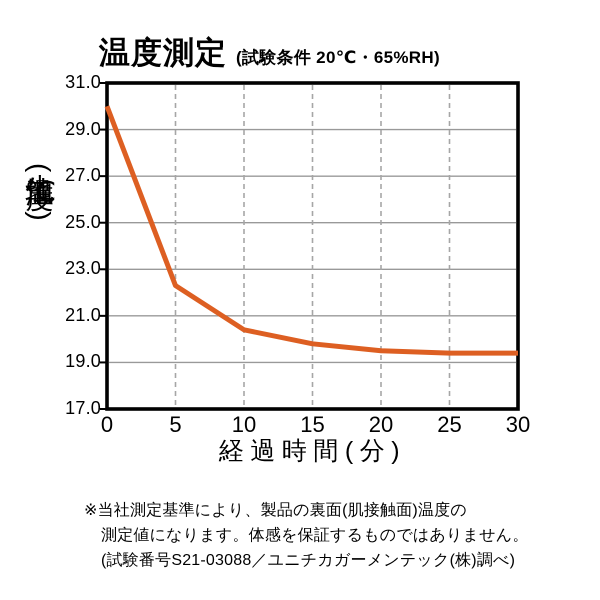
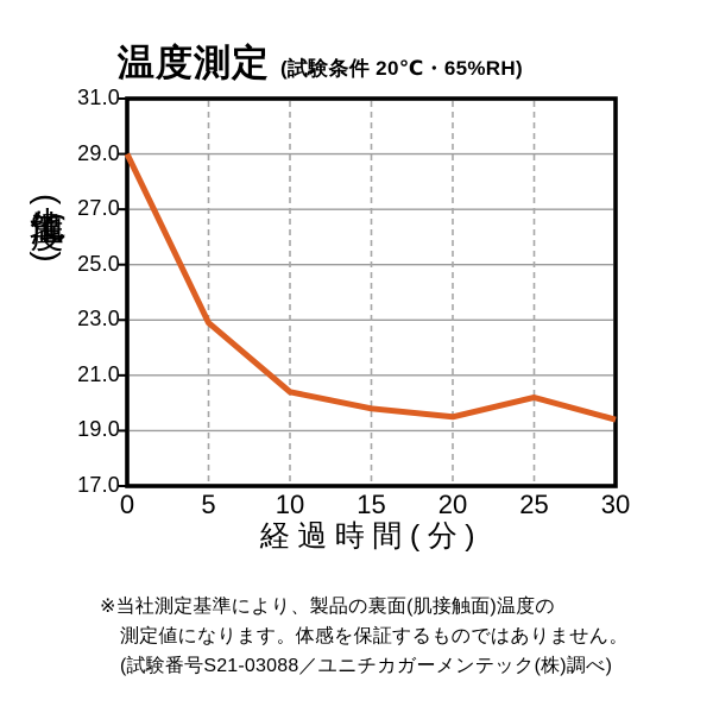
0: 30.0 -> 29.0
5: 22.3 -> 22.9
25: 19.4 -> 20.2
